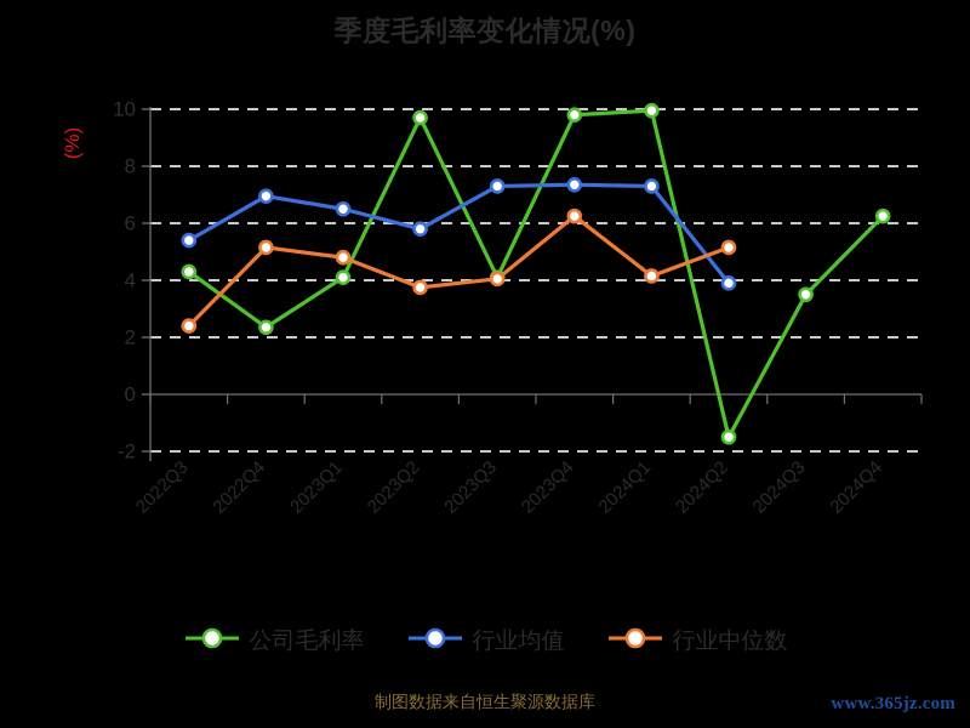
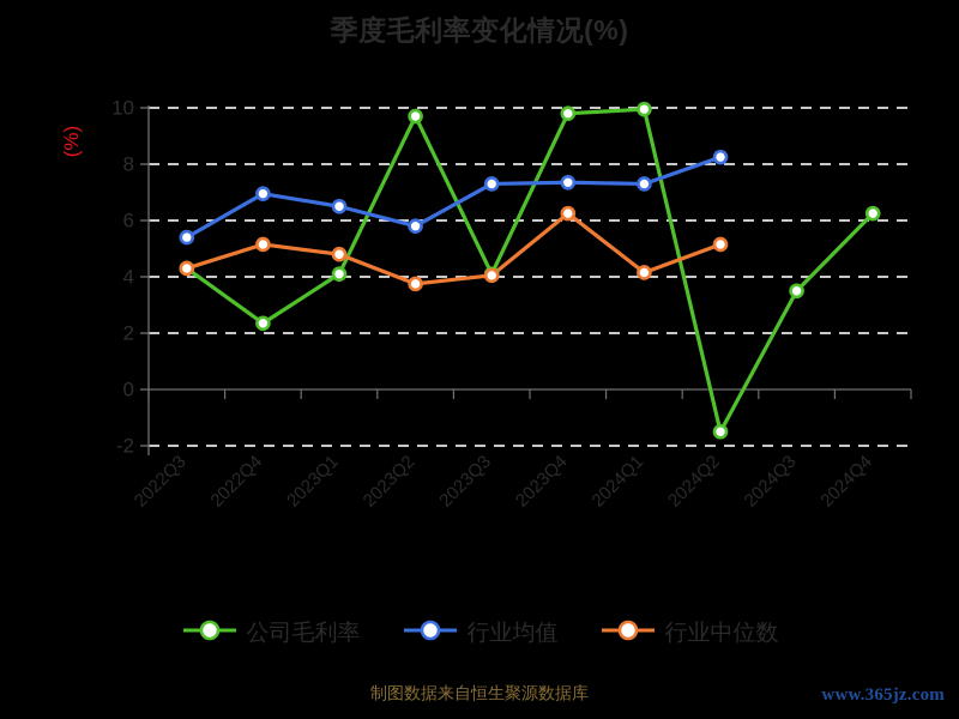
行业中位数/2022Q3: 2.4 -> 4.3
行业均值/2024Q2: 3.9 -> 8.2
